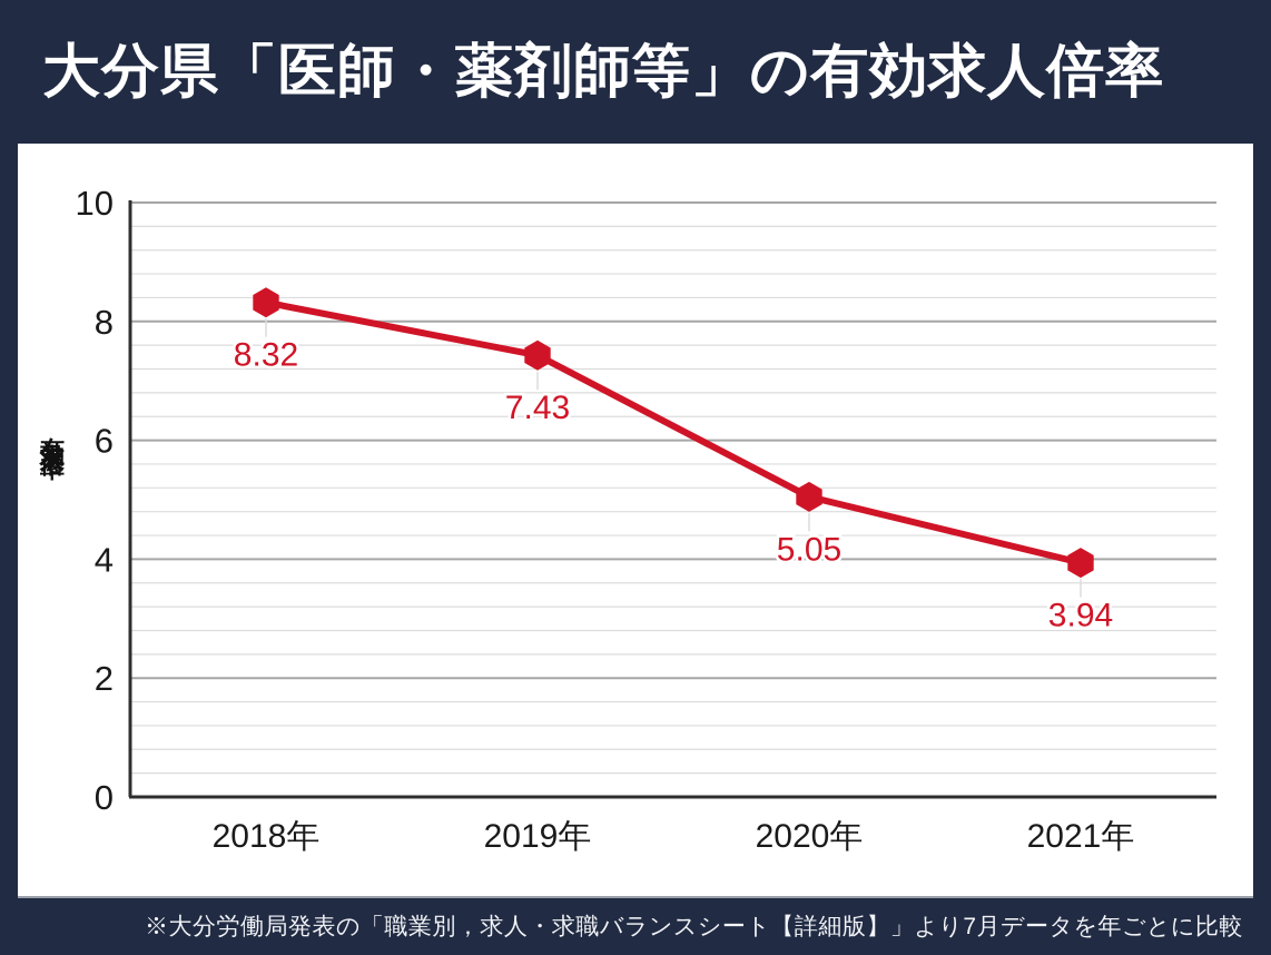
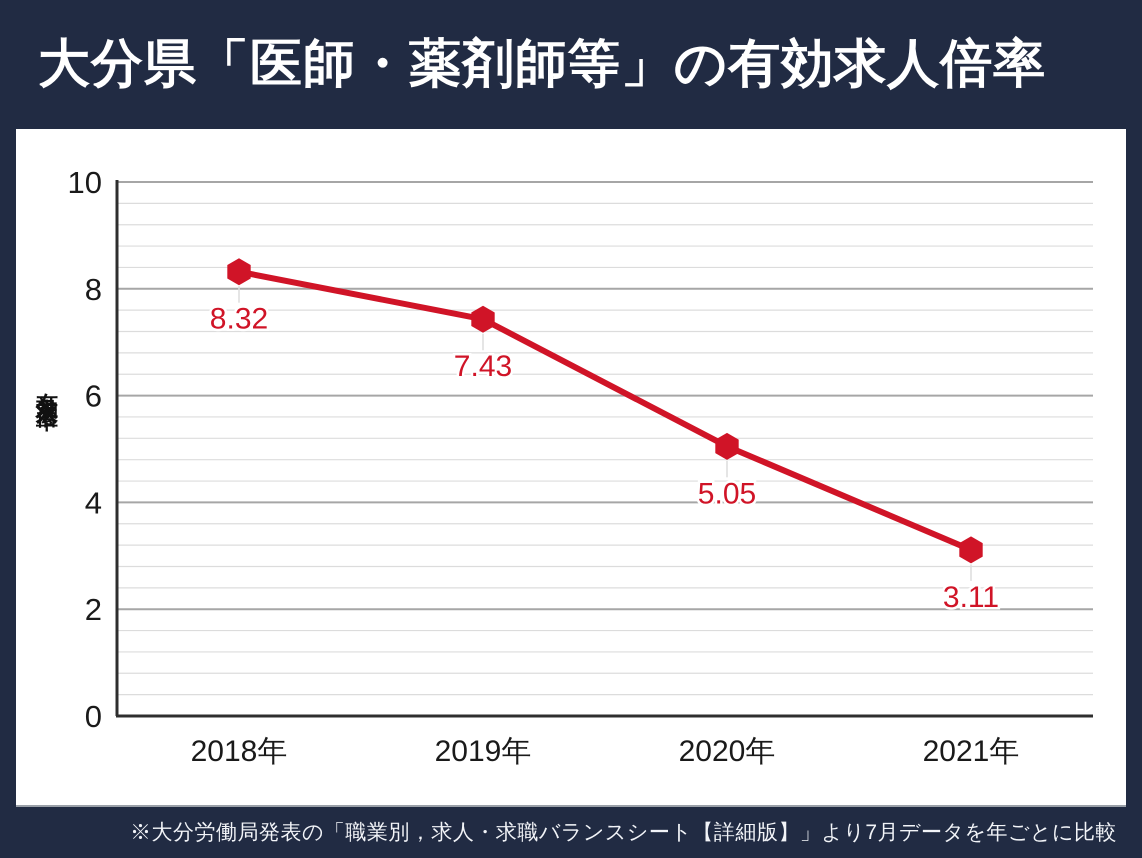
2021年: 3.94 -> 3.11
